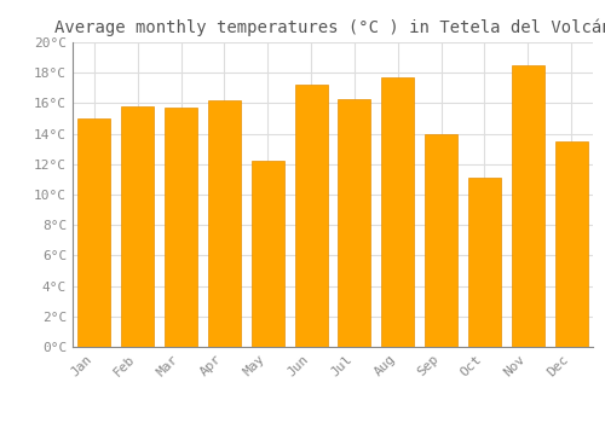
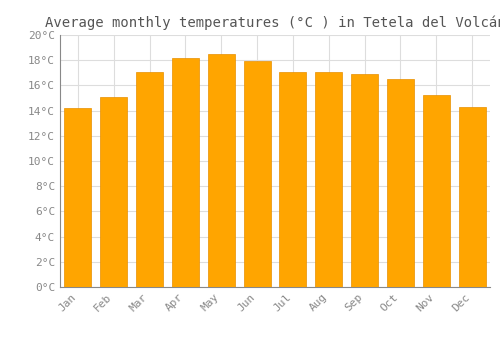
Jan: 15.0°C -> 14.2°C
Feb: 15.8°C -> 15.1°C
Mar: 15.7°C -> 17.1°C
Apr: 16.2°C -> 18.2°C
May: 12.2°C -> 18.5°C
Jun: 17.2°C -> 17.9°C
Jul: 16.3°C -> 17.1°C
Aug: 17.7°C -> 17.1°C
Sep: 14.0°C -> 16.9°C
Oct: 11.1°C -> 16.5°C
Nov: 18.5°C -> 15.2°C
Dec: 13.5°C -> 14.3°C
